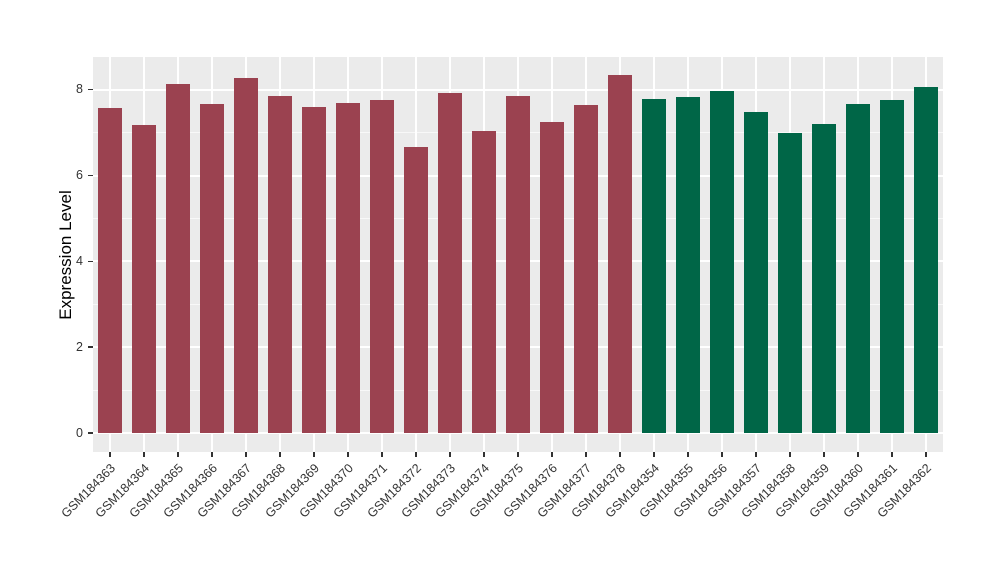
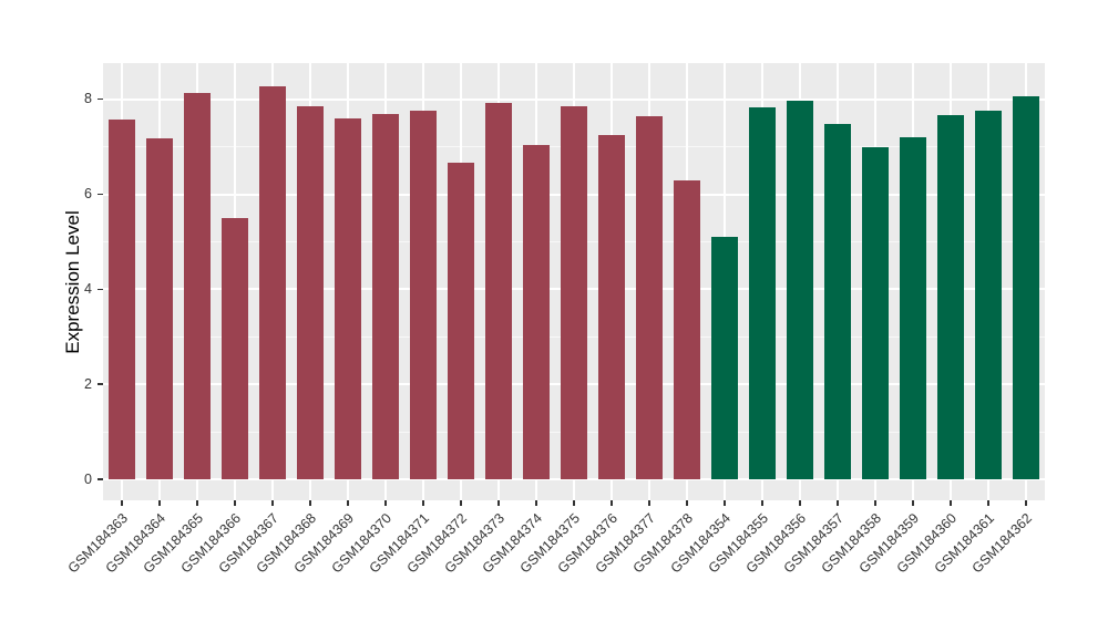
GSM184366: 7.7 -> 5.5
GSM184378: 8.3 -> 6.3
GSM184354: 7.8 -> 5.1
